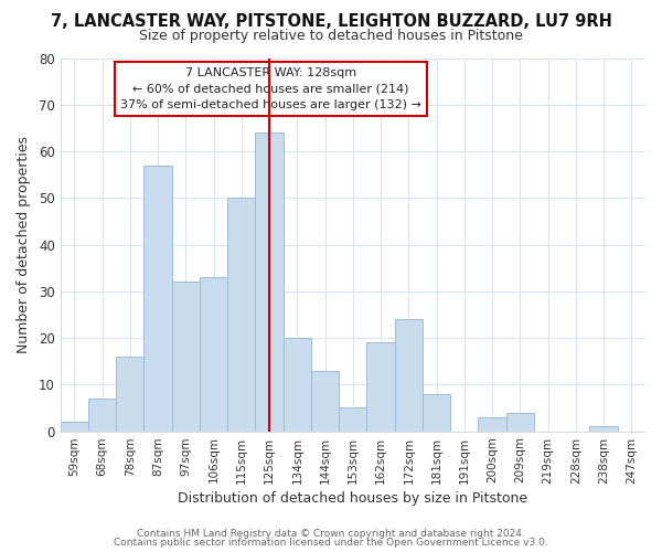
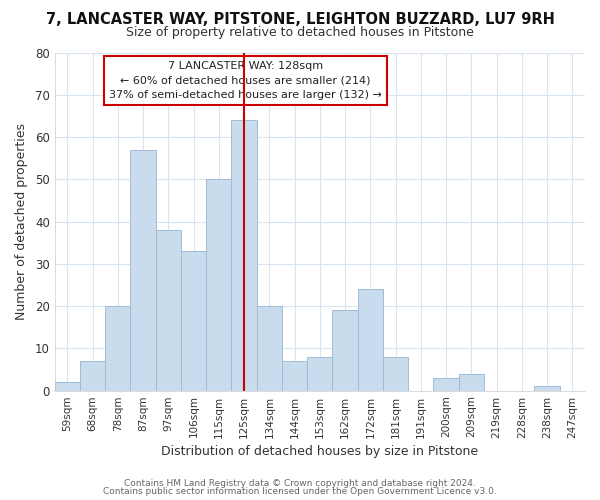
78sqm: 16 -> 20
97sqm: 32 -> 38
144sqm: 13 -> 7
153sqm: 5 -> 8
